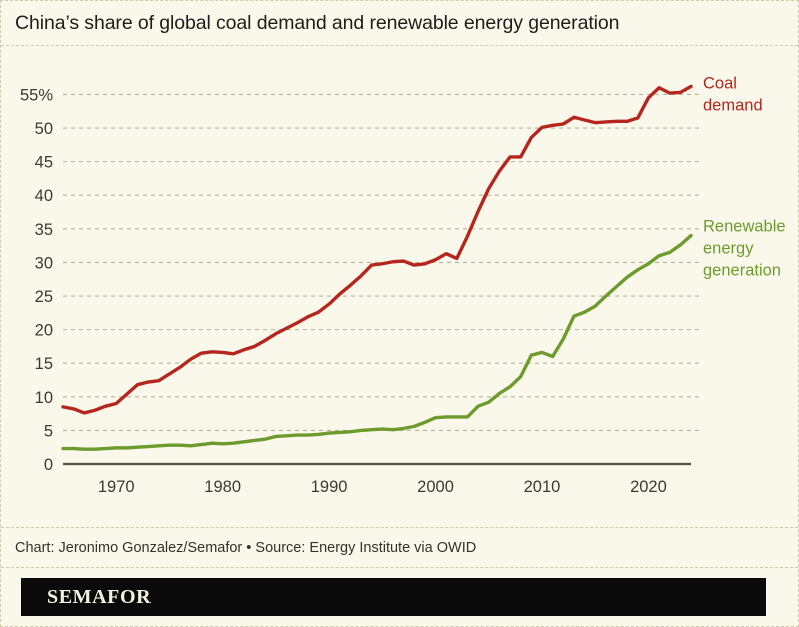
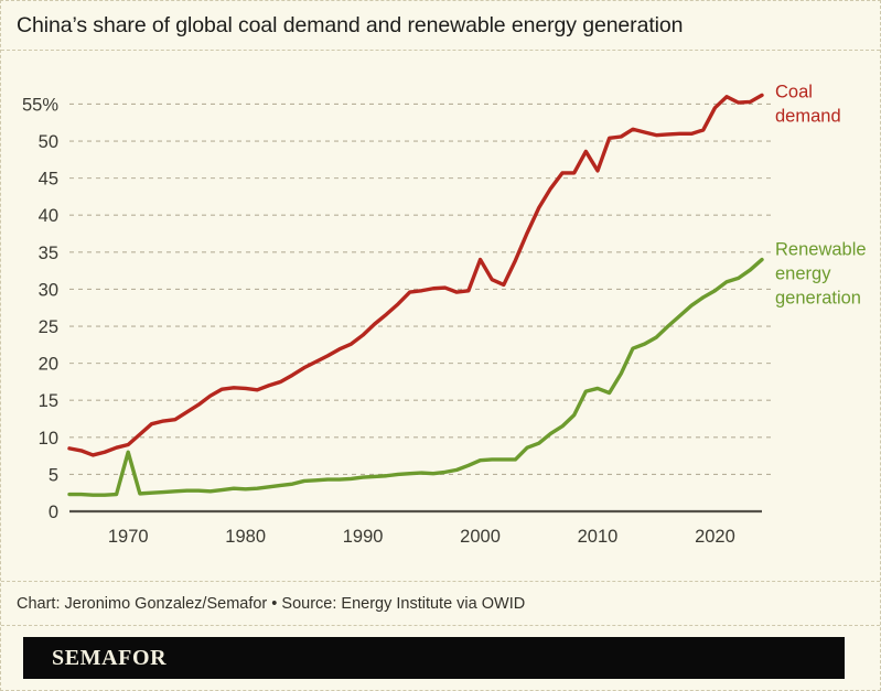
Renewable energy generation/1970: 2% -> 8%
Coal demand/2000: 30% -> 34%
Coal demand/2010: 50% -> 46%
